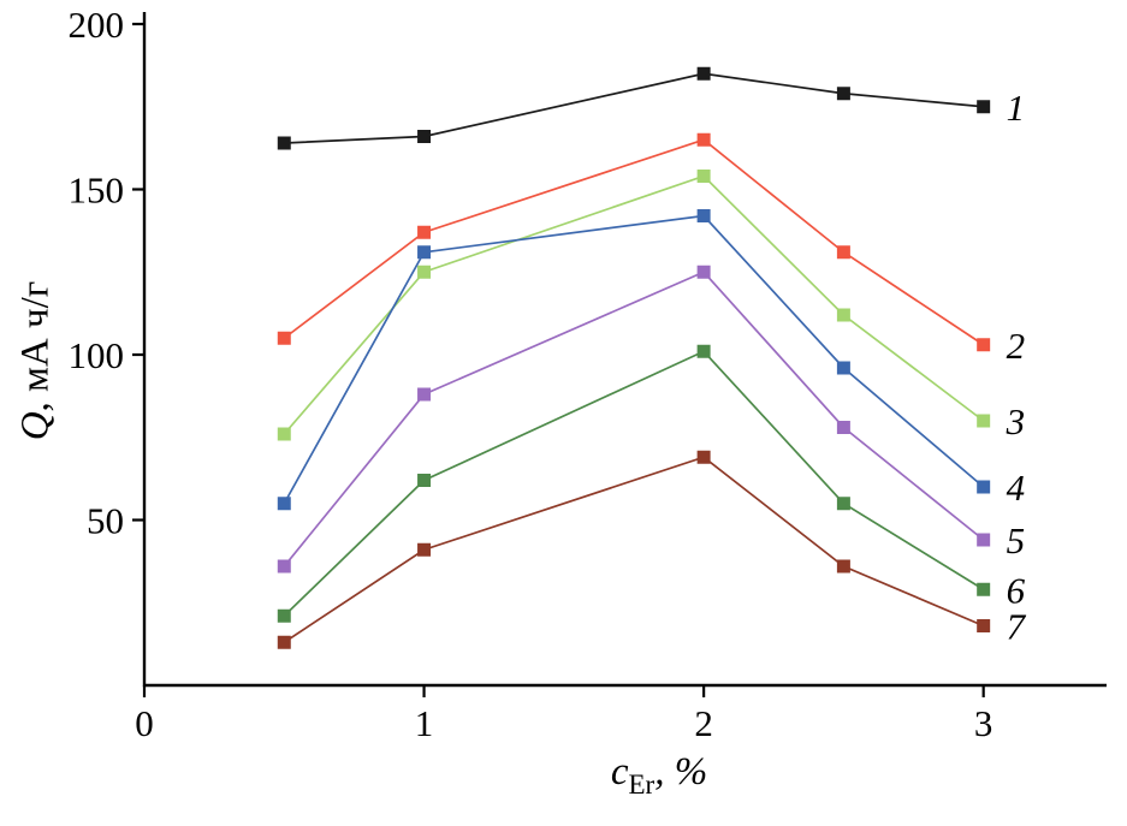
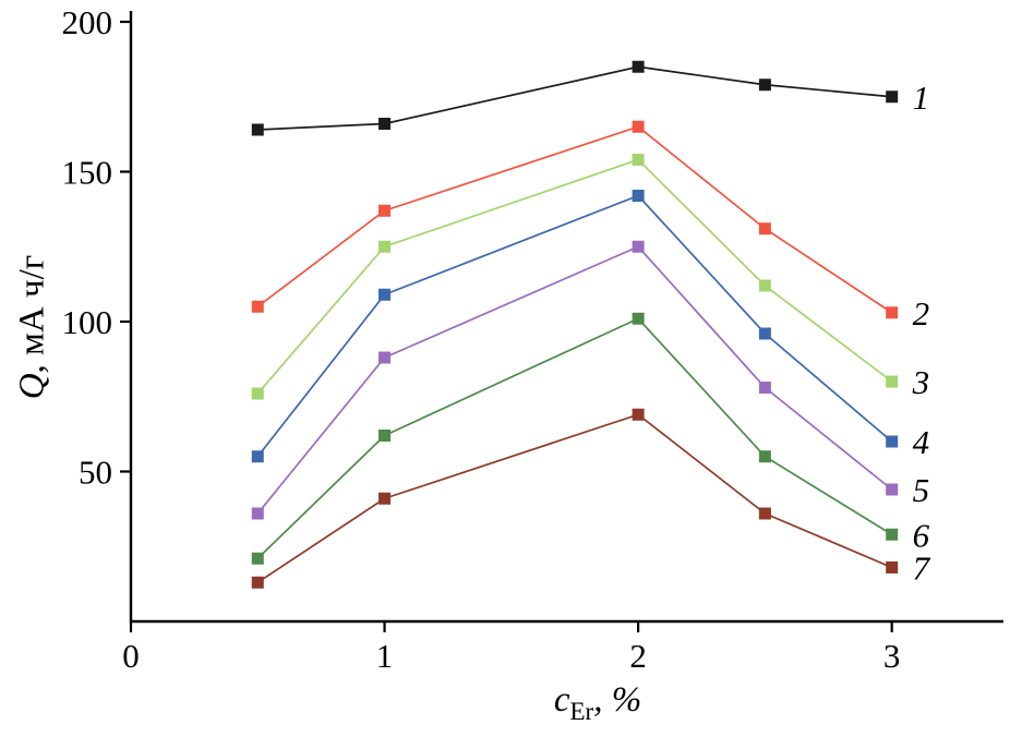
4/1: 131 -> 109
